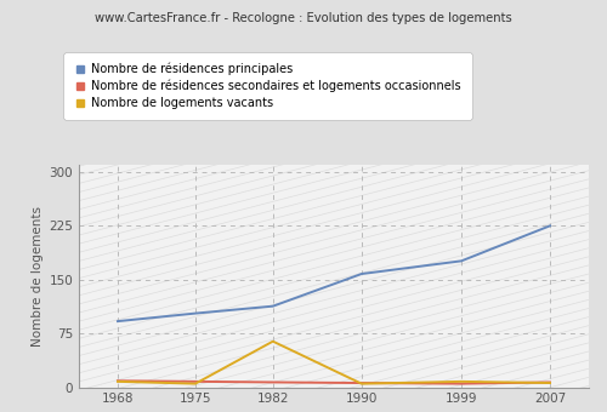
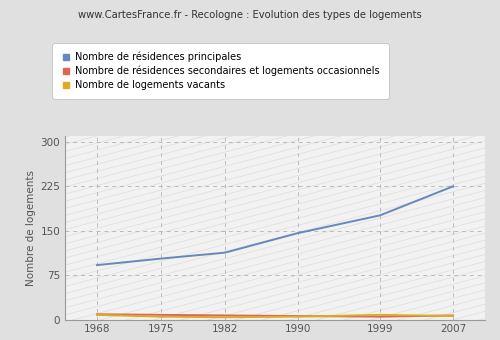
Nombre de logements vacants/1982: 64 -> 4
Nombre de résidences principales/1990: 158 -> 146
